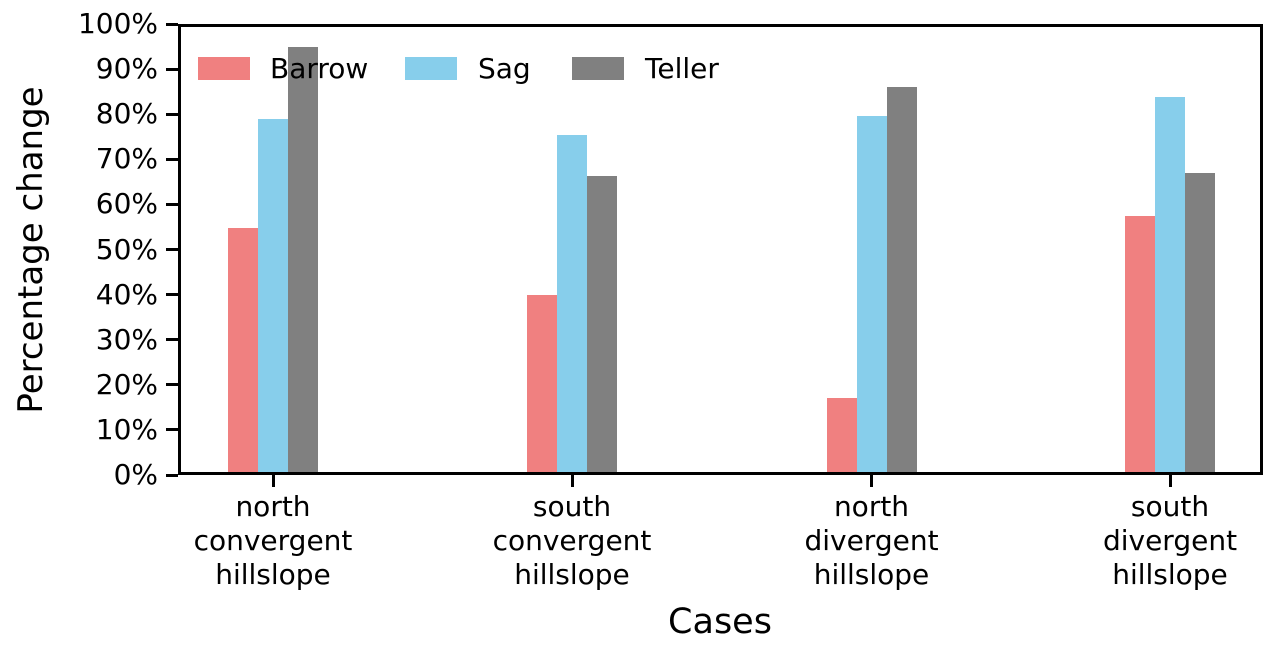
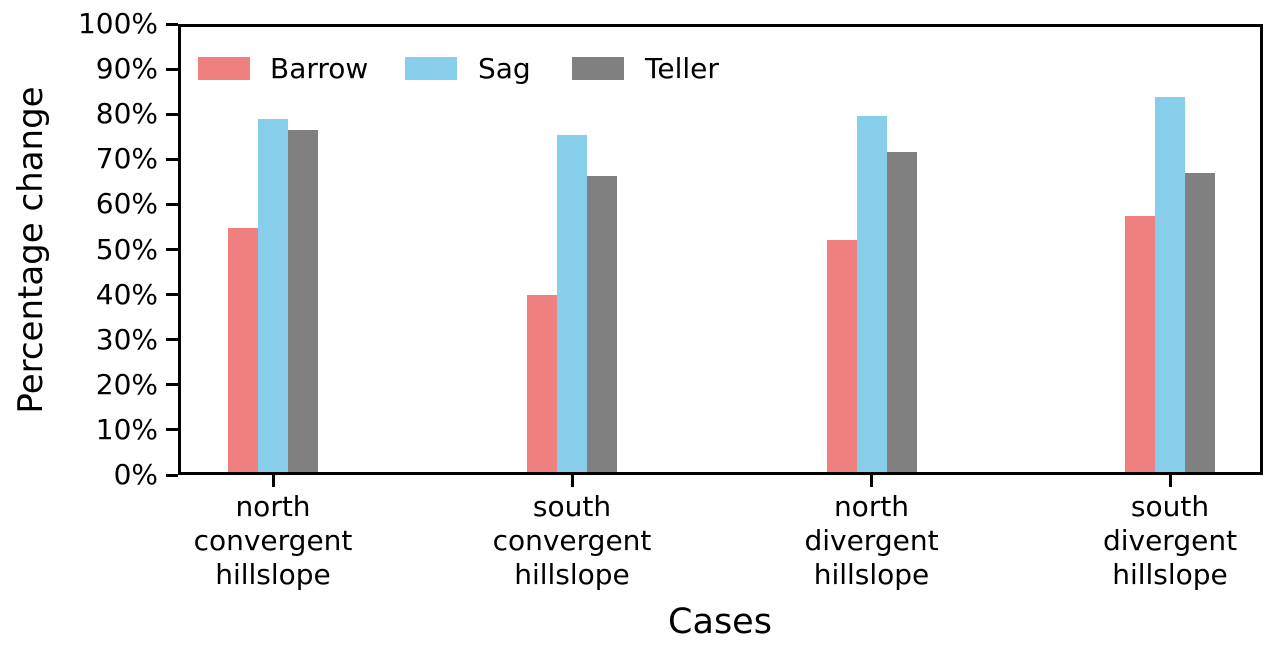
Teller/north convergent hillslope: 95% -> 76%
Barrow/north divergent hillslope: 17% -> 52%
Teller/north divergent hillslope: 86% -> 72%
